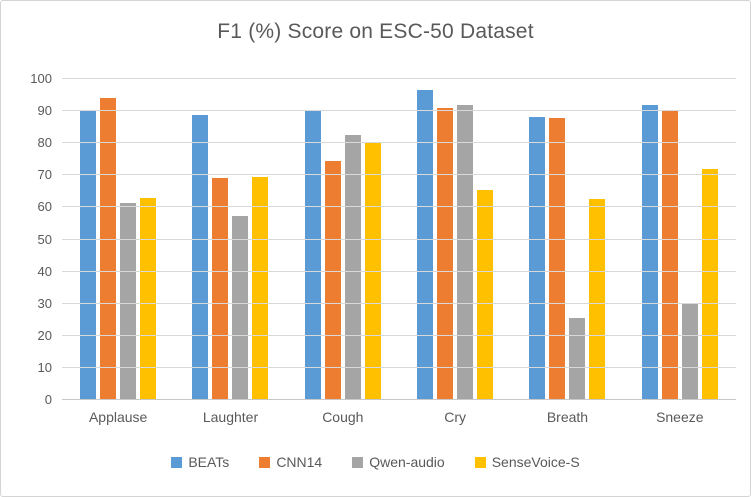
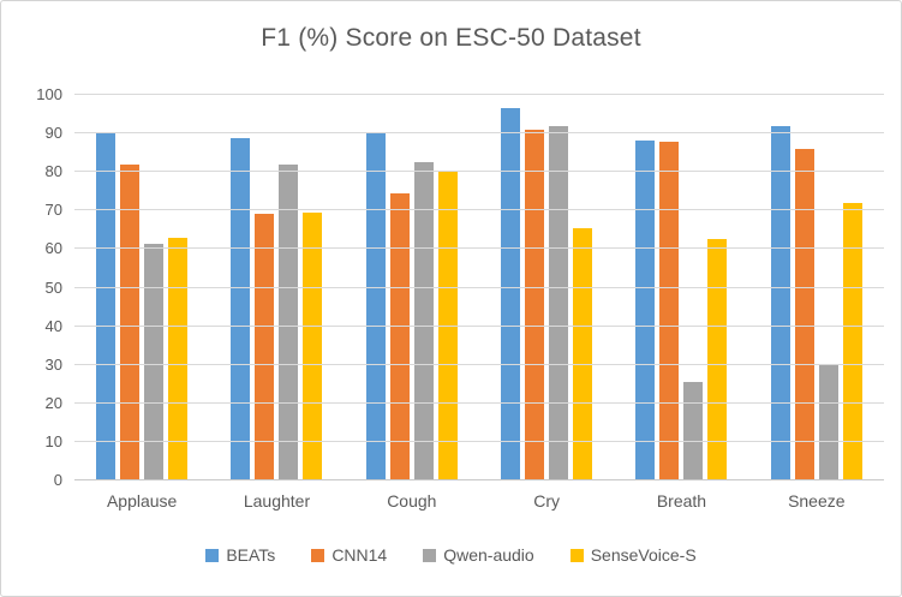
CNN14/Applause: 94 -> 82
Qwen-audio/Laughter: 57 -> 82
CNN14/Sneeze: 90 -> 86
